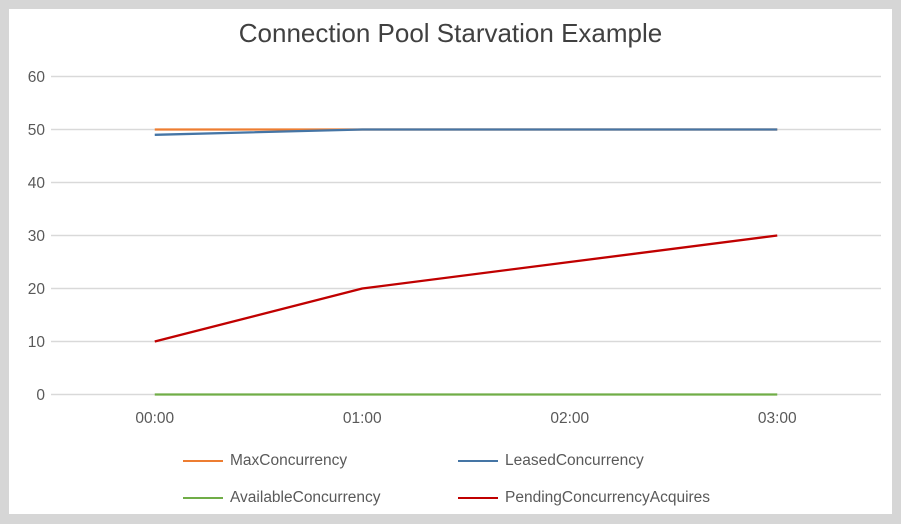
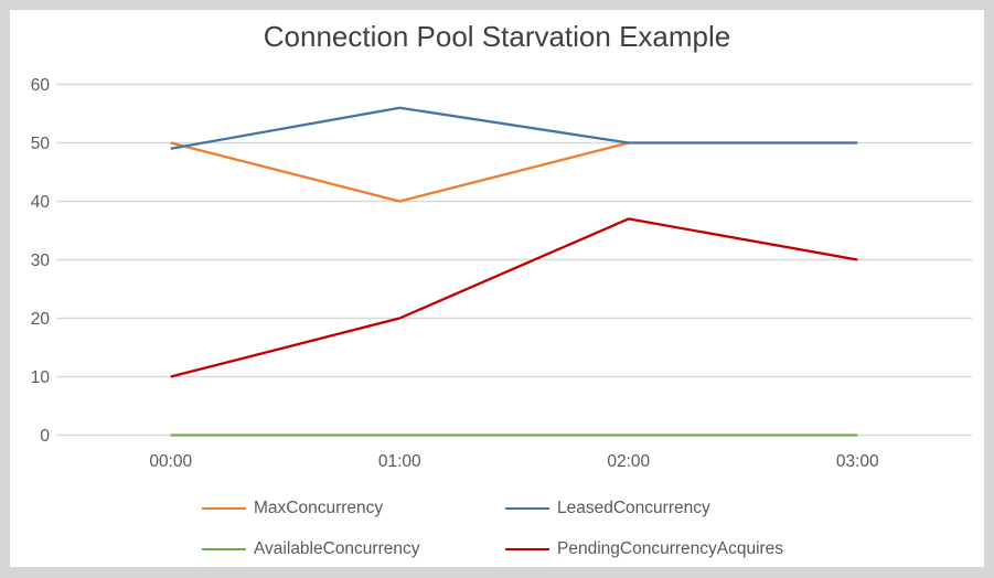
MaxConcurrency/01:00: 50 -> 40
LeasedConcurrency/01:00: 50 -> 56
PendingConcurrencyAcquires/02:00: 25 -> 37
